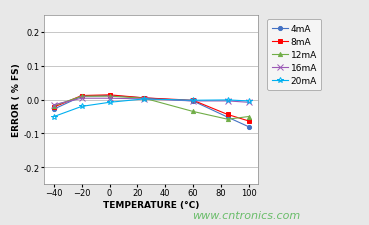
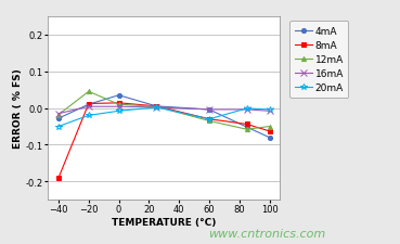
8mA/−40: -0.022 -> -0.190
12mA/−20: 0.010 -> 0.045
4mA/0: 0.012 -> 0.035
8mA/60: -0.002 -> -0.030
20mA/60: -0.002 -> -0.030
